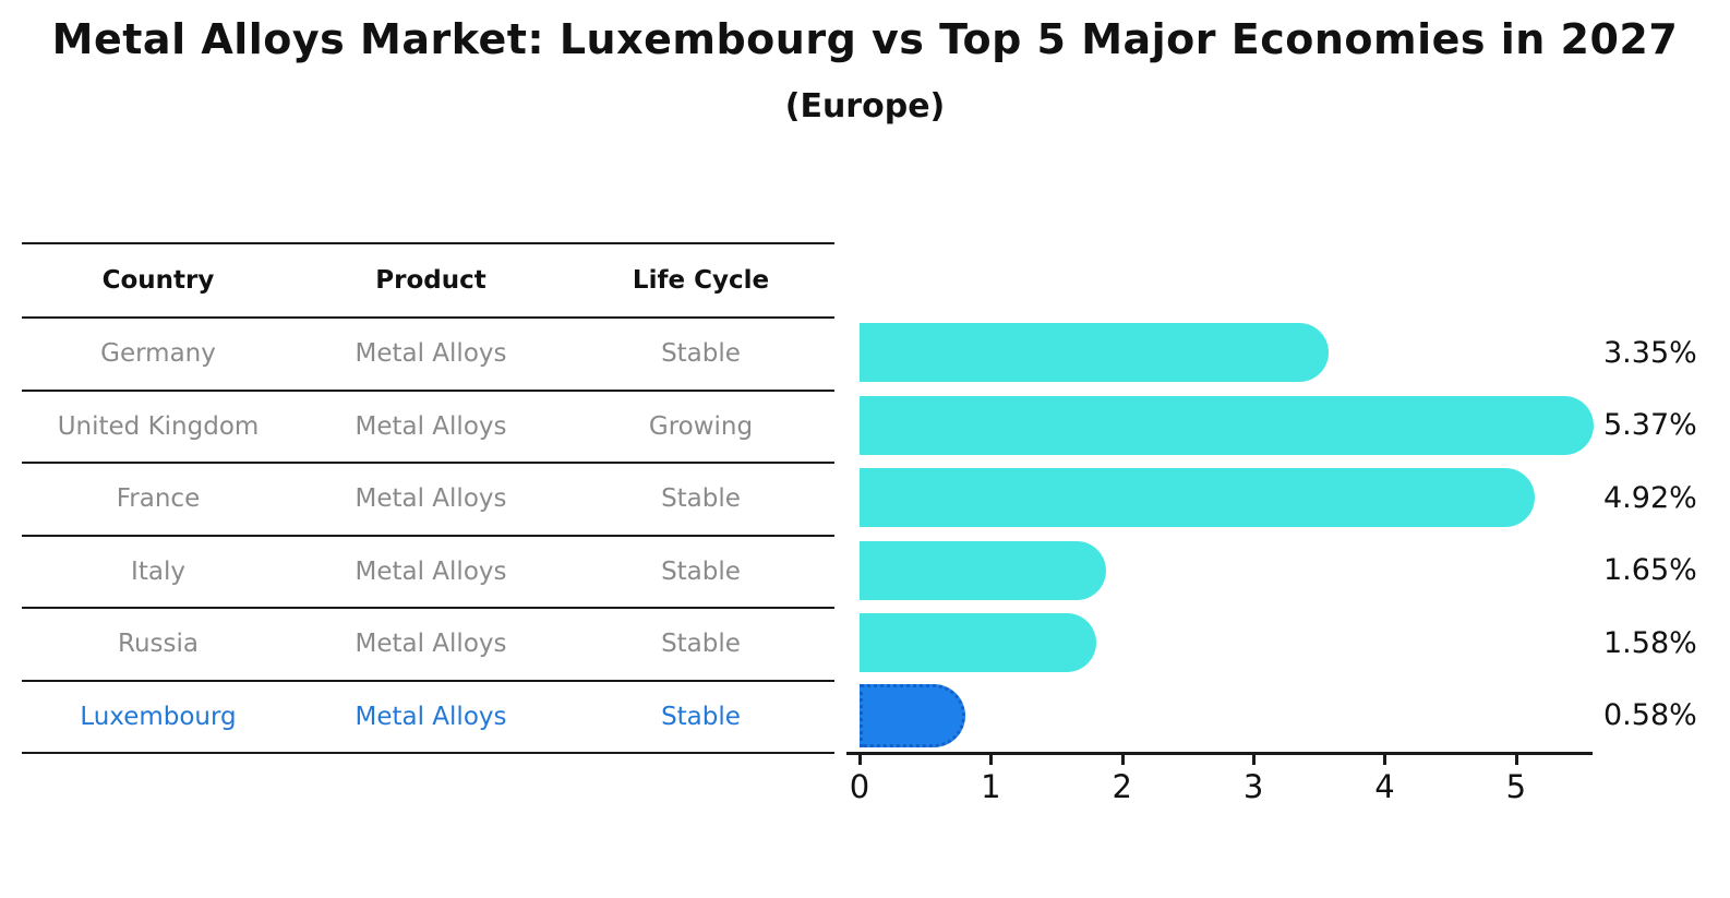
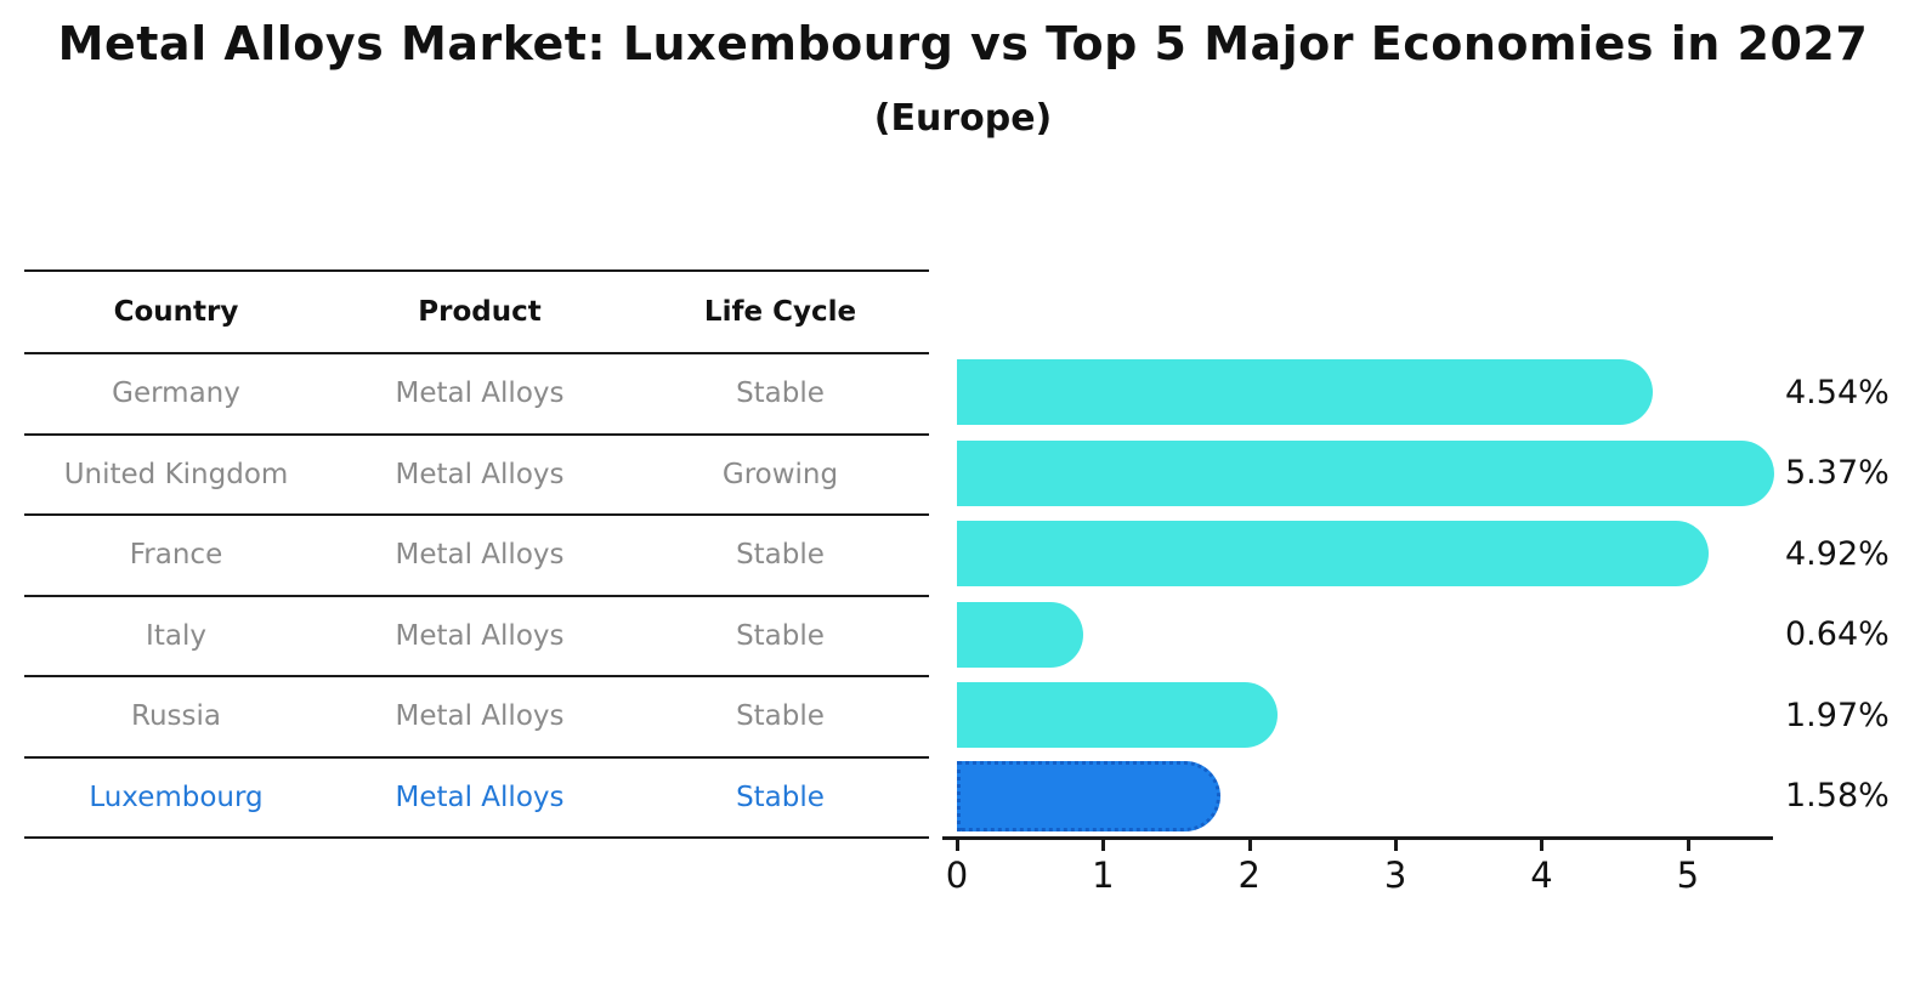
Germany: 3.35% -> 4.54%
Italy: 1.65% -> 0.64%
Russia: 1.58% -> 1.97%
Luxembourg: 0.58% -> 1.58%
